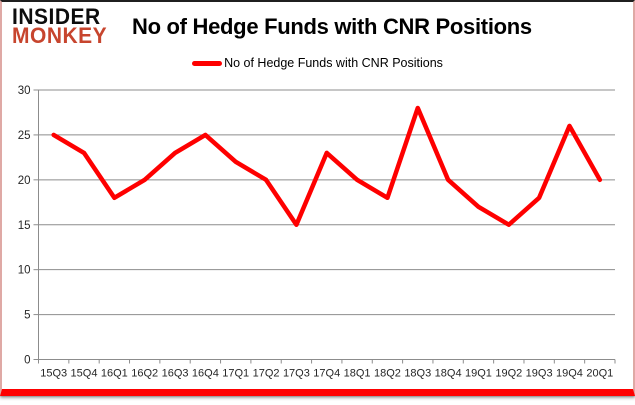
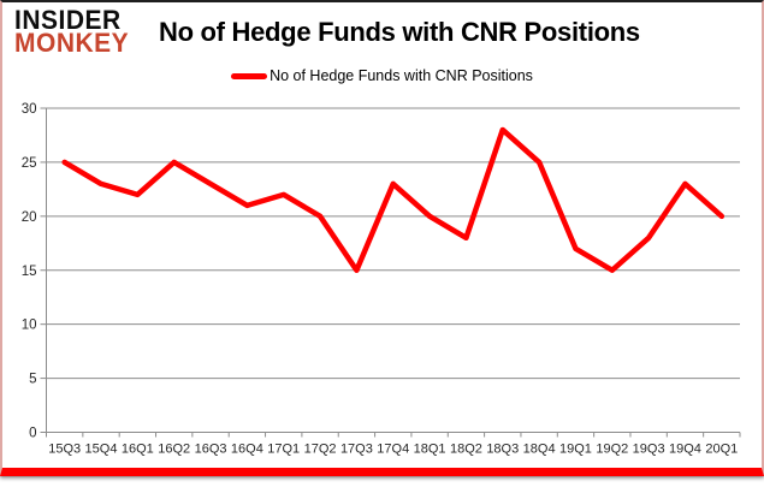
16Q1: 18 -> 22
16Q2: 20 -> 25
16Q4: 25 -> 21
18Q4: 20 -> 25
19Q4: 26 -> 23
